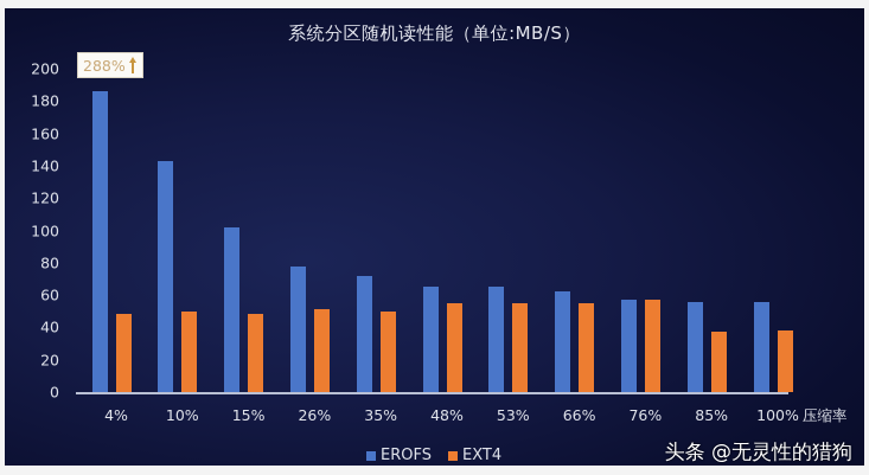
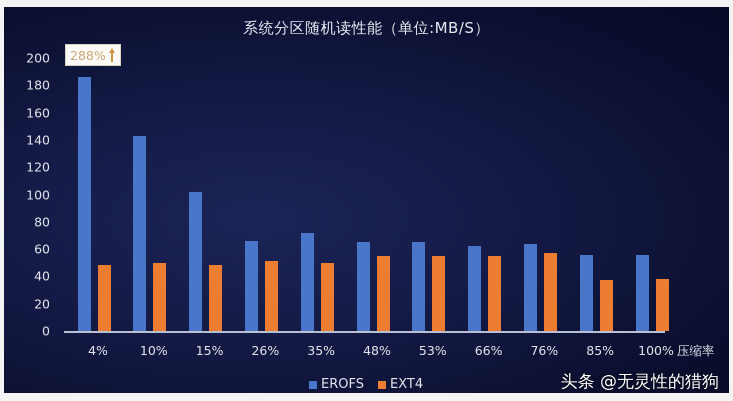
EROFS/26%: 78 -> 66
EROFS/76%: 57 -> 64
